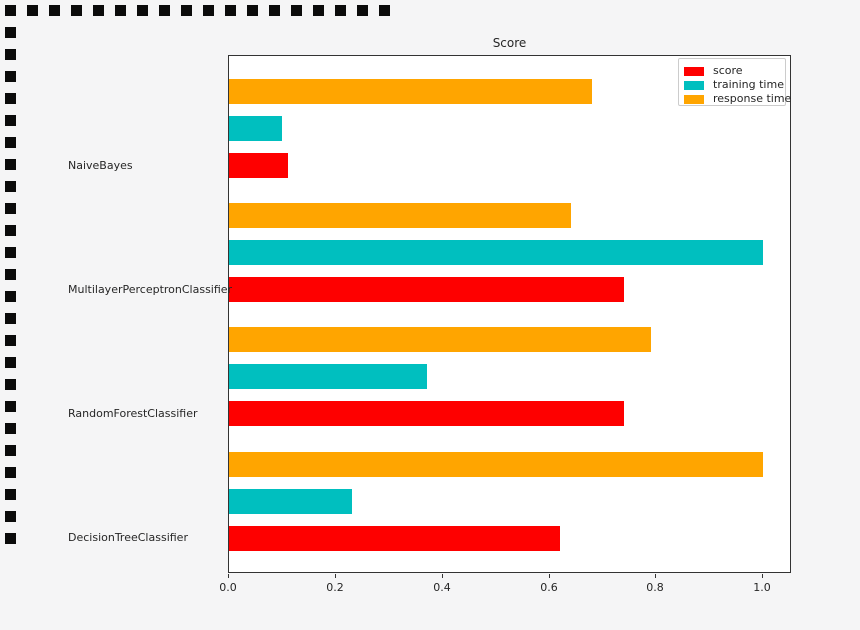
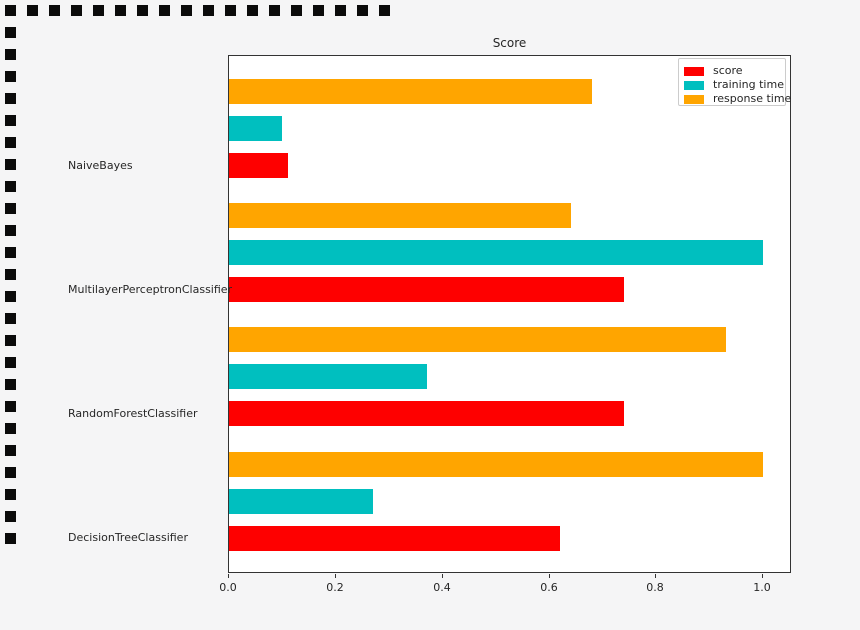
response time/RandomForestClassifier: 0.79 -> 0.93
training time/DecisionTreeClassifier: 0.23 -> 0.27
